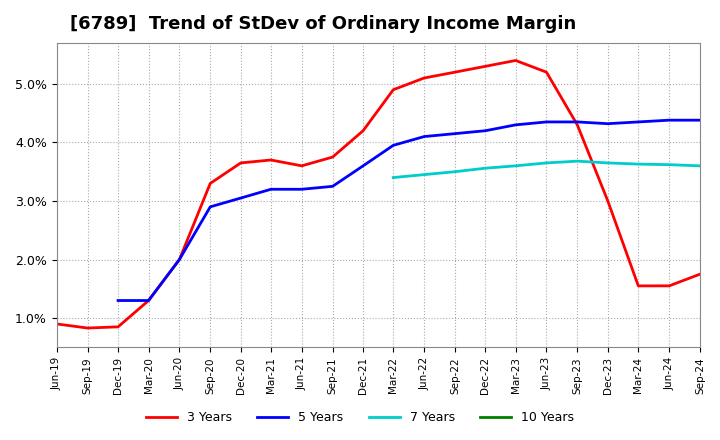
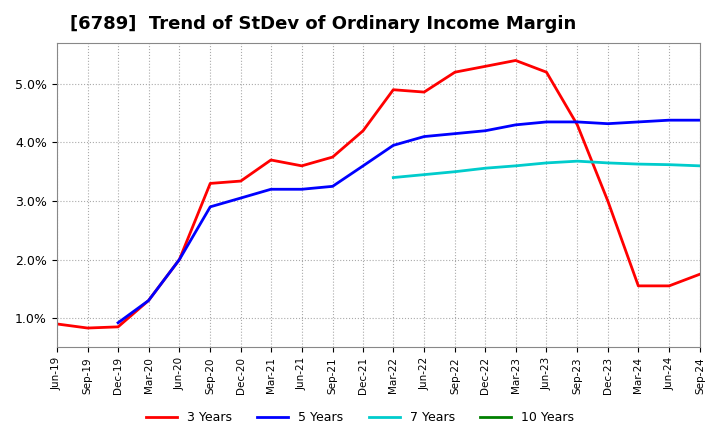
5 Years/Dec-19: 1.30% -> 0.92%
3 Years/Dec-20: 3.65% -> 3.34%
3 Years/Jun-22: 5.10% -> 4.86%
